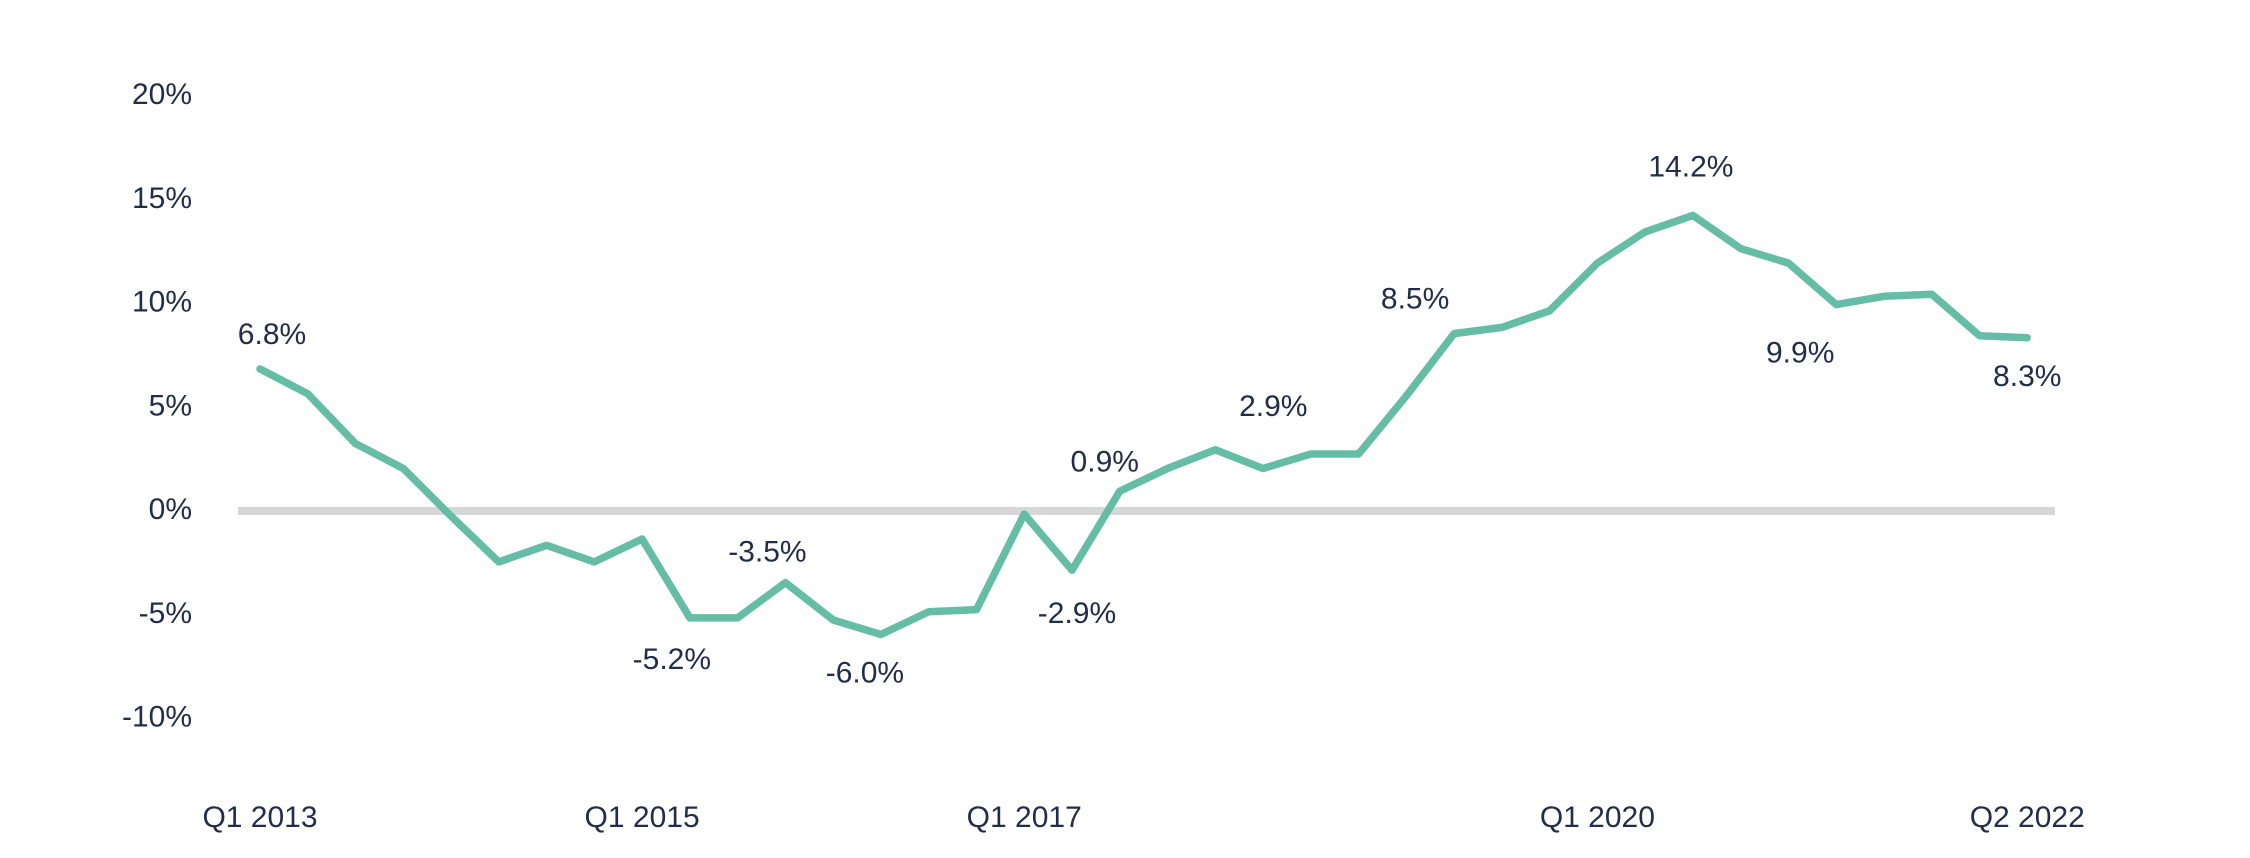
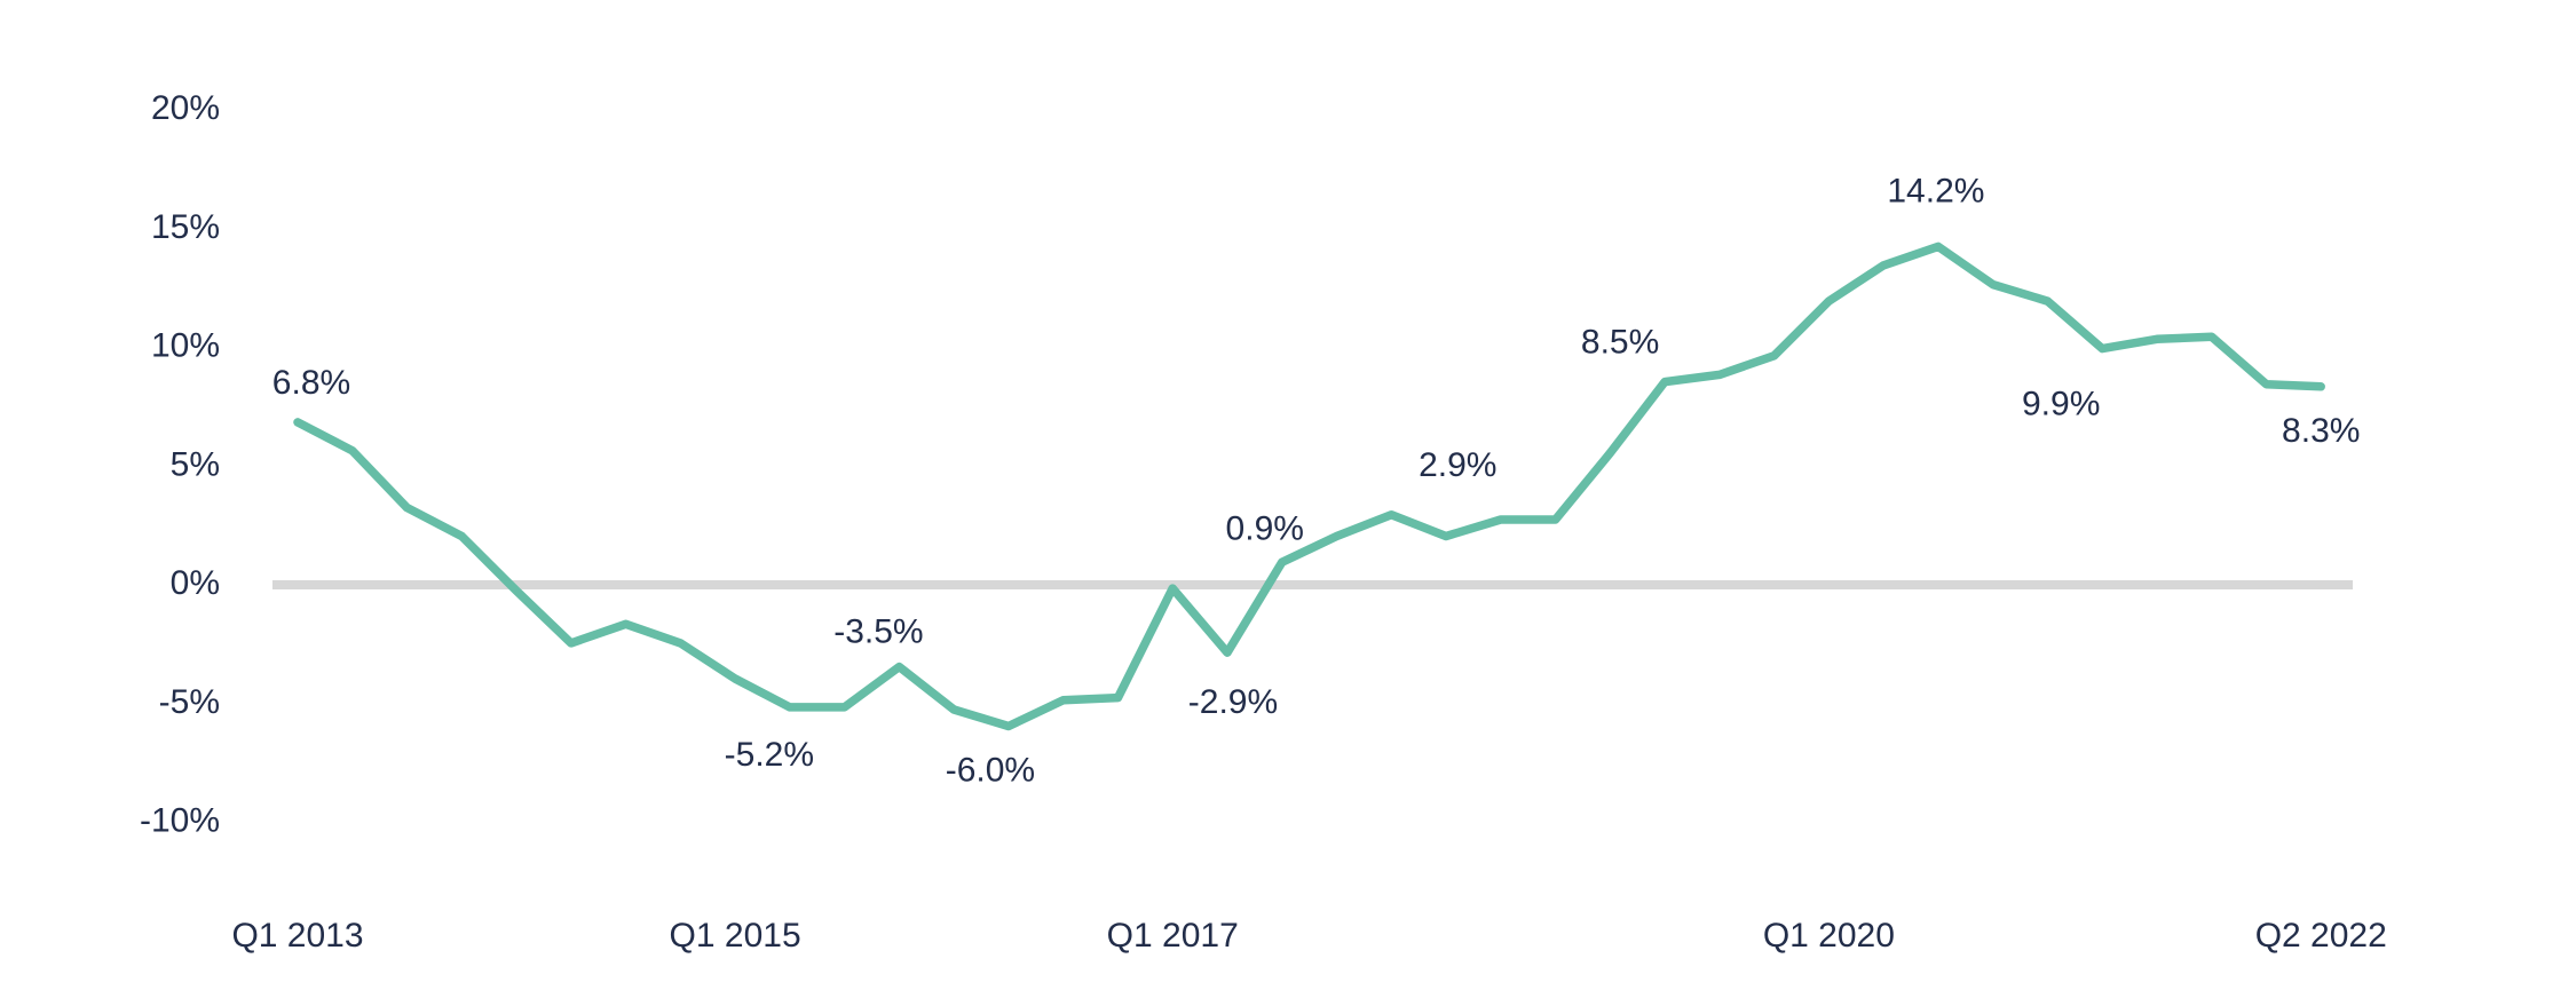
Q1 2015: -1.4% -> -4.0%
